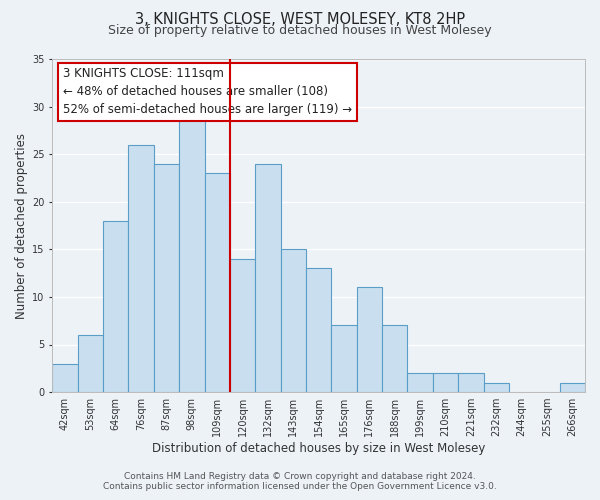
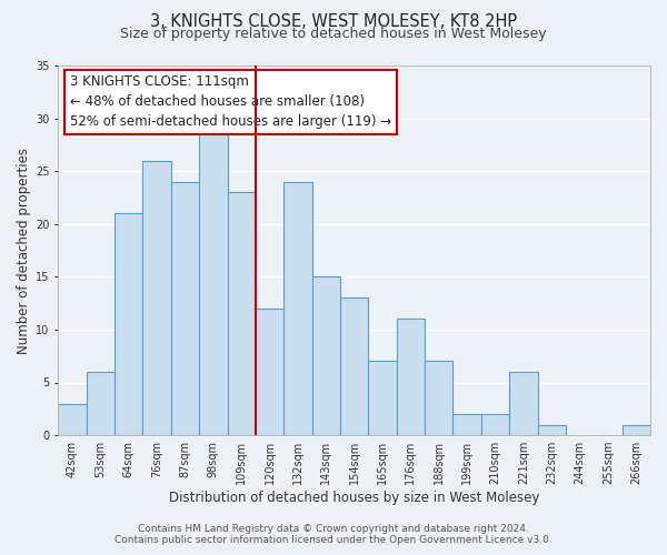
64sqm: 18 -> 21
120sqm: 14 -> 12
221sqm: 2 -> 6
